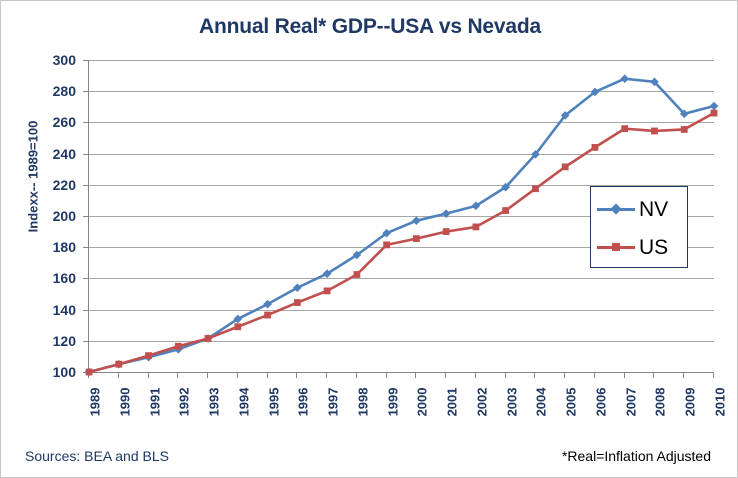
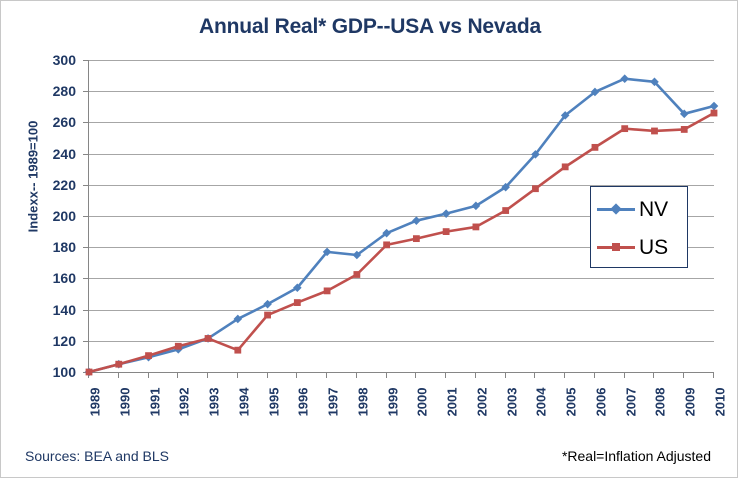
US/1994: 129 -> 114
NV/1997: 163 -> 177
